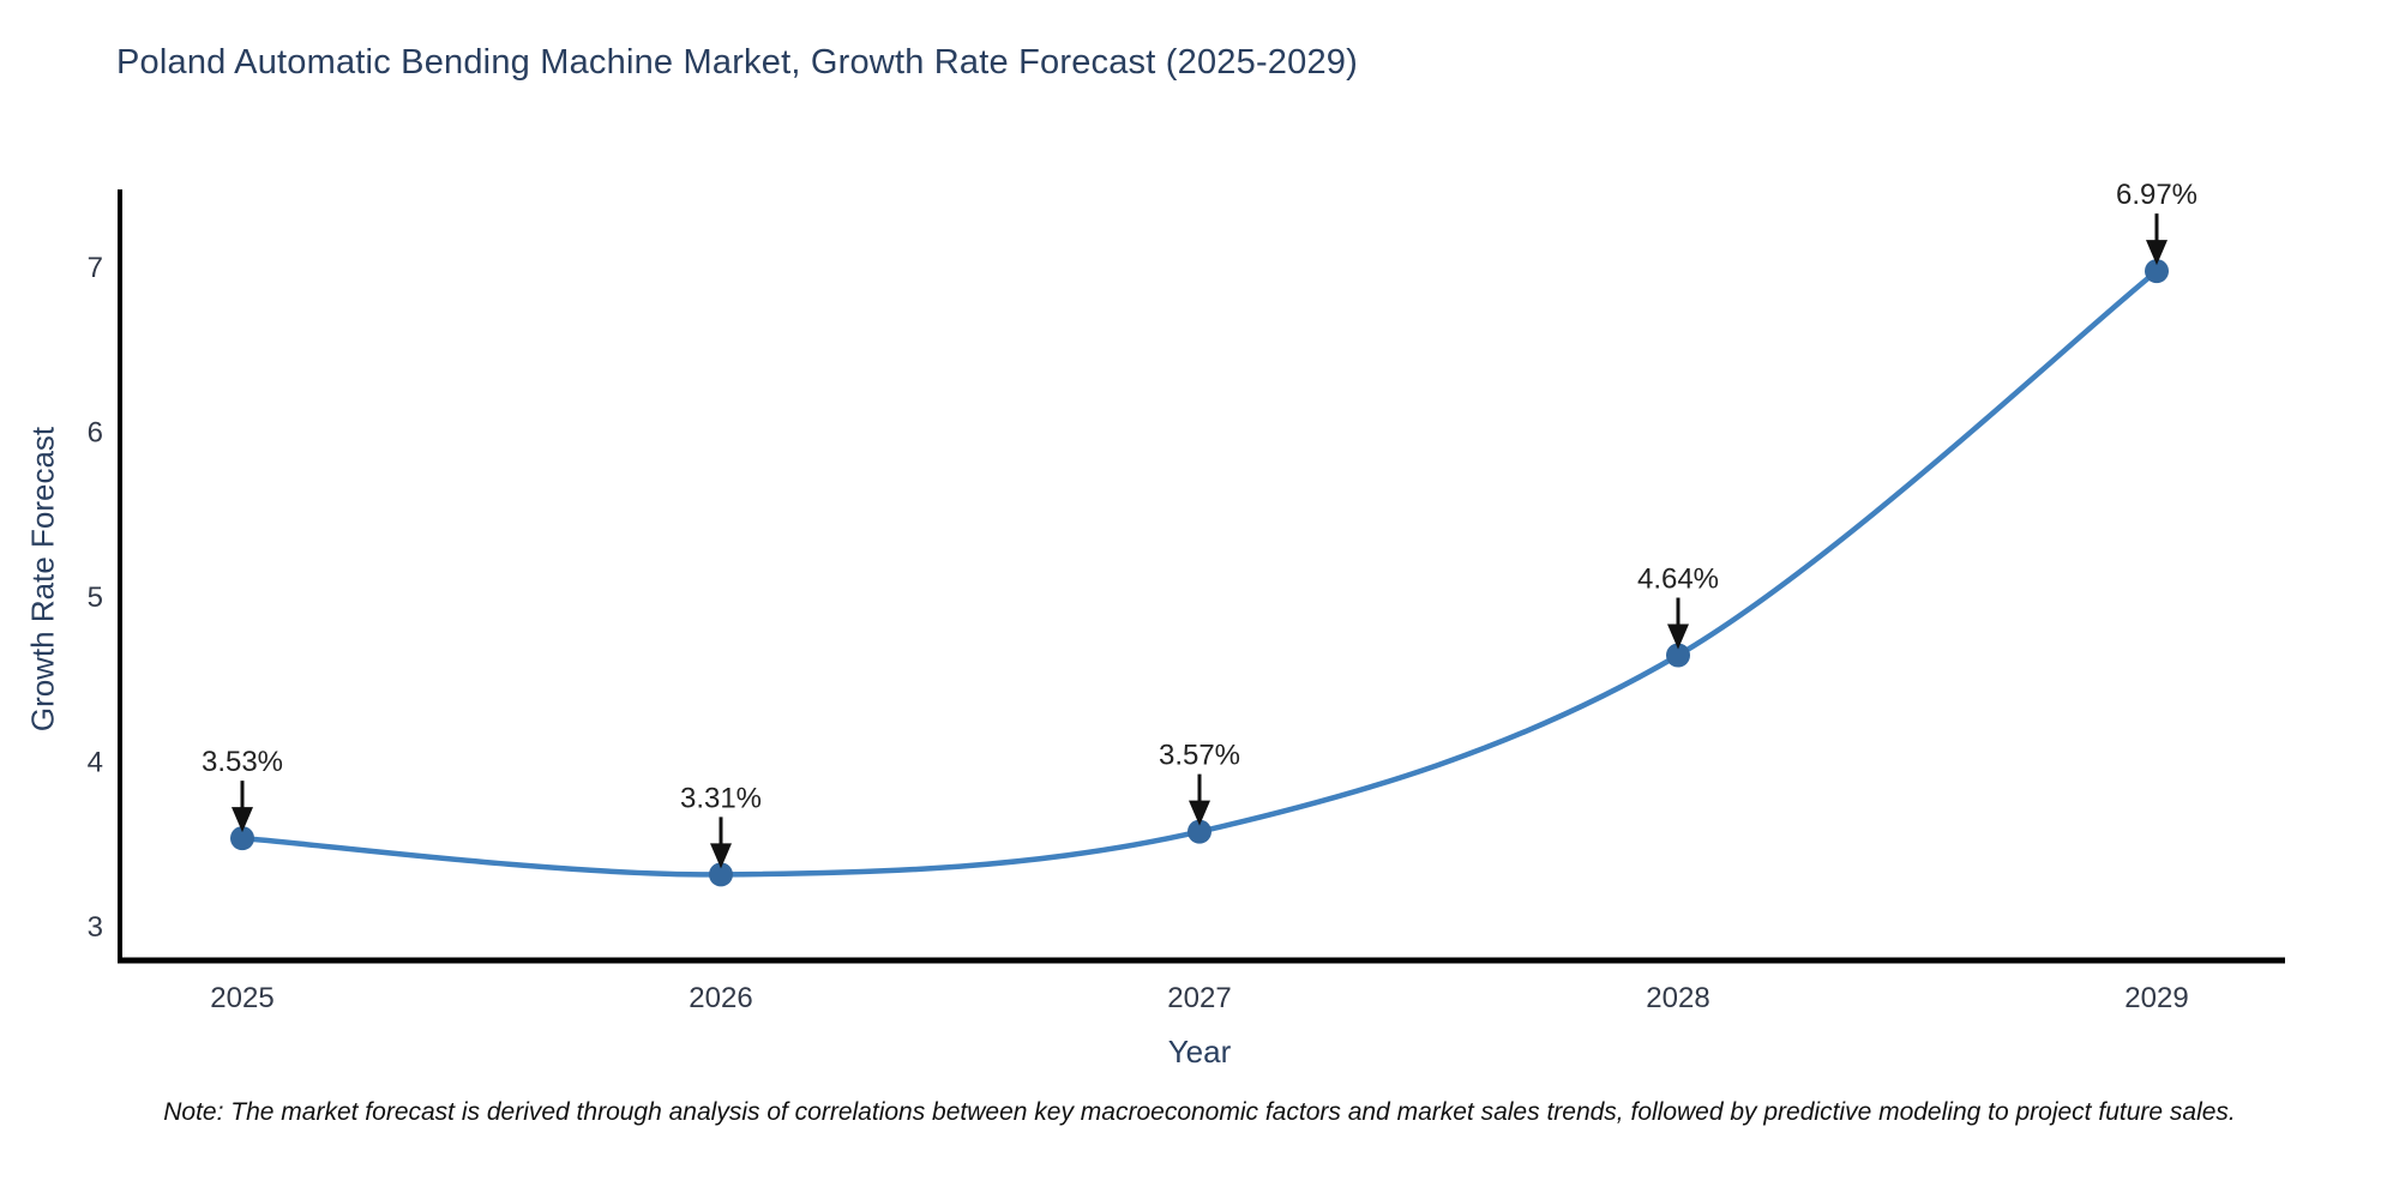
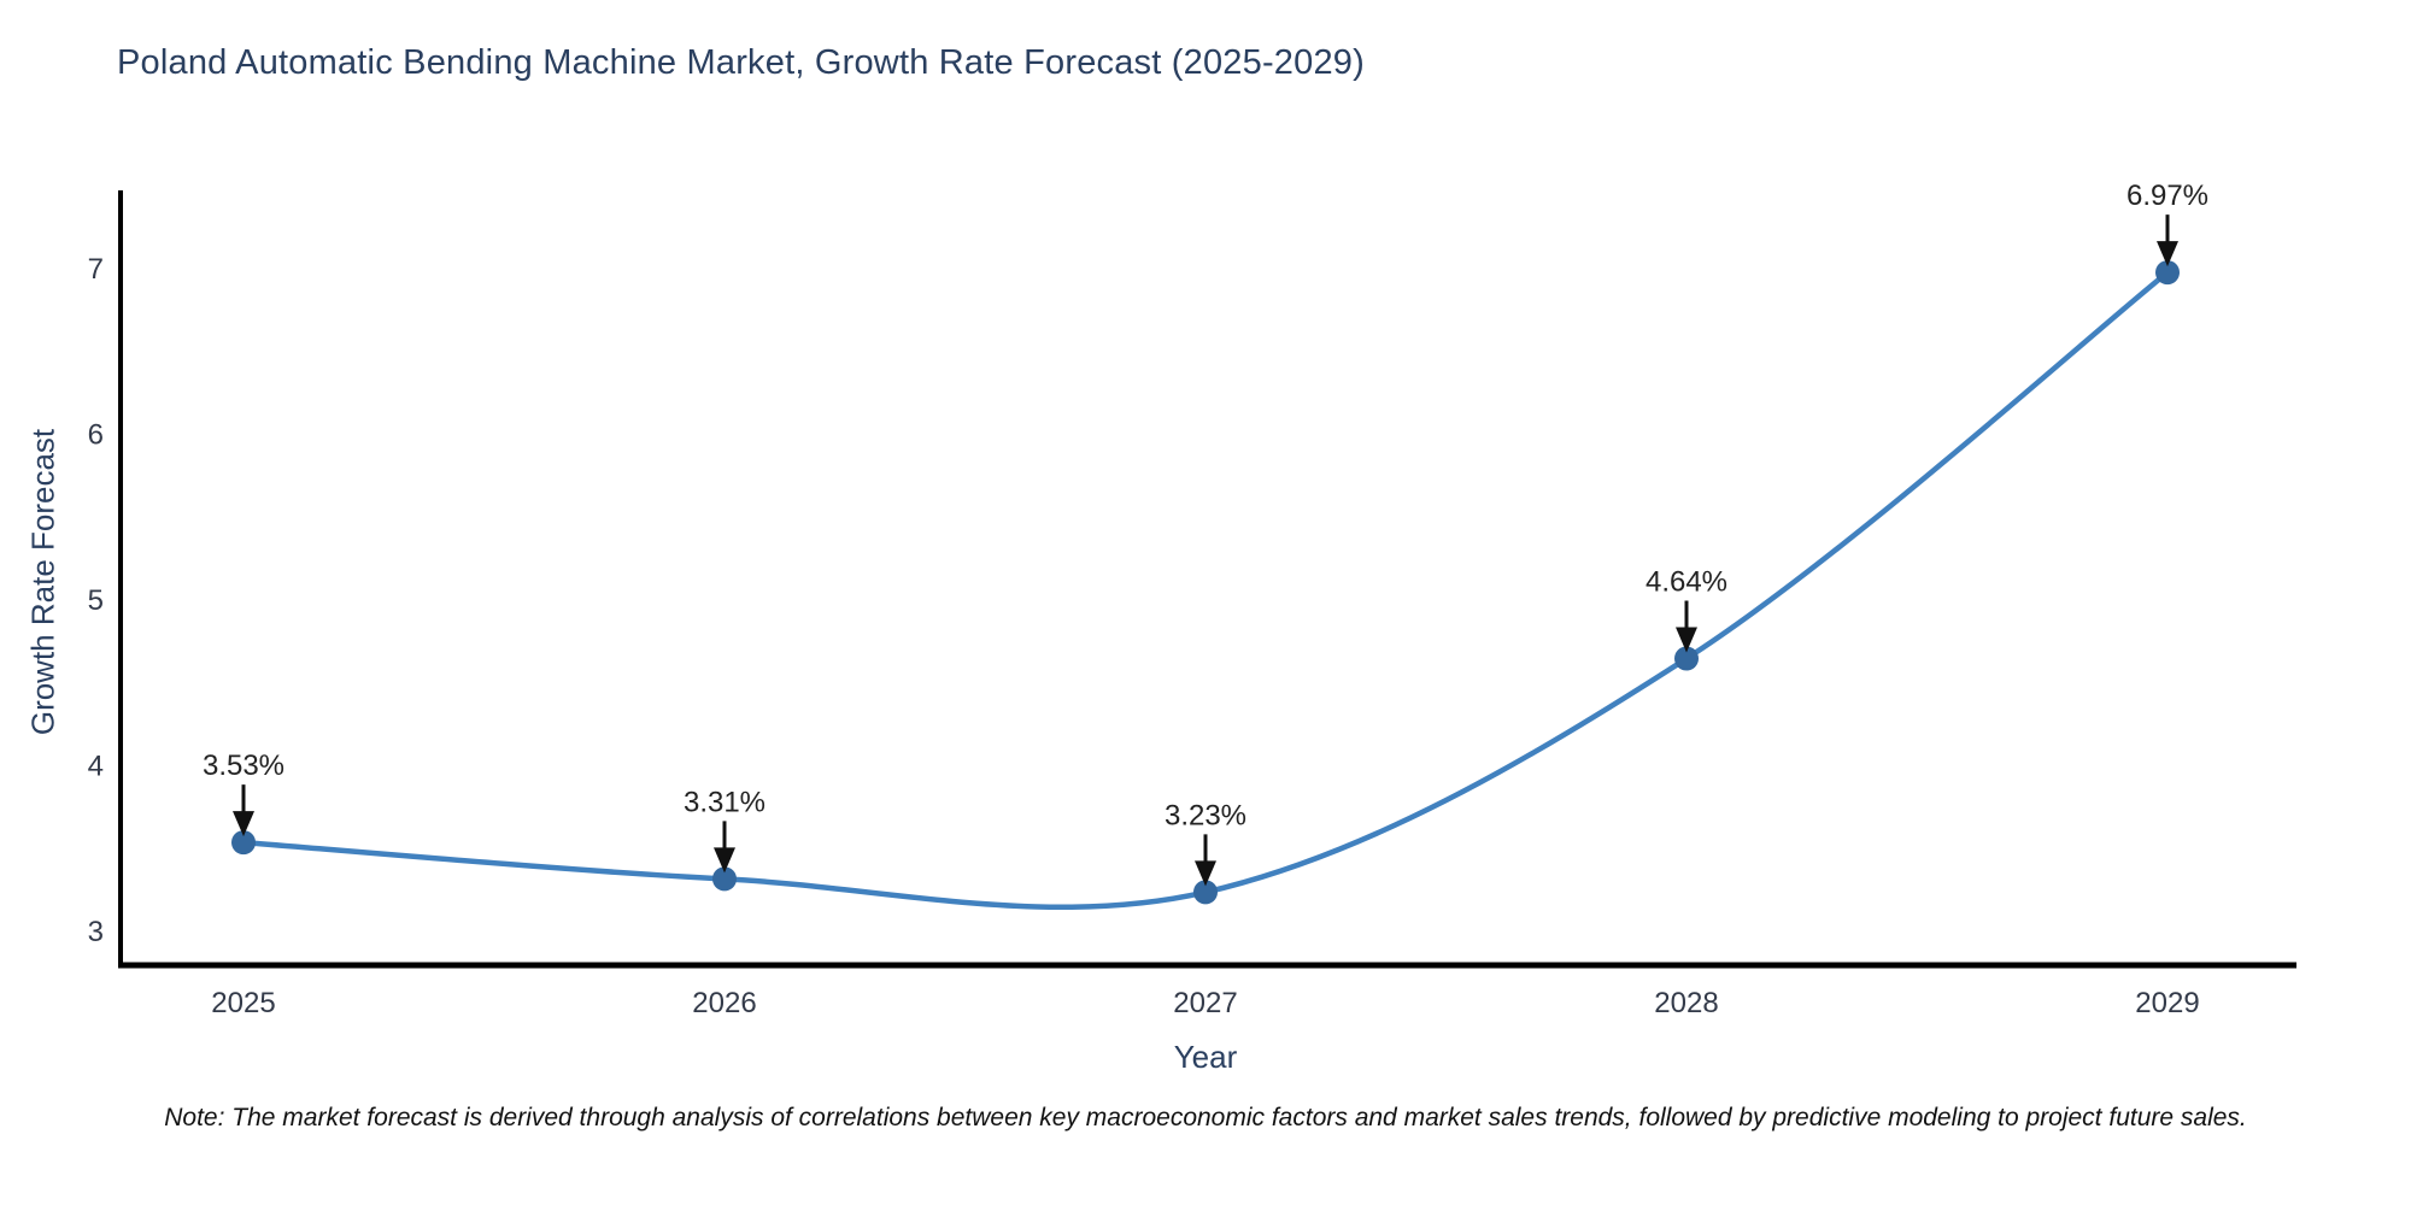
2027: 3.57% -> 3.23%
